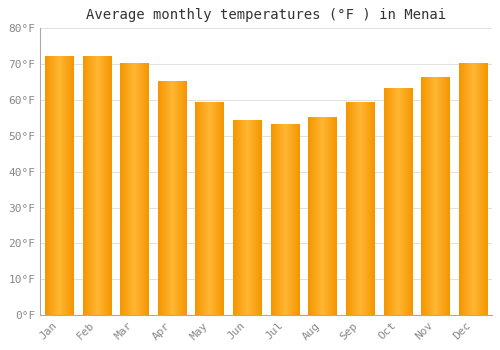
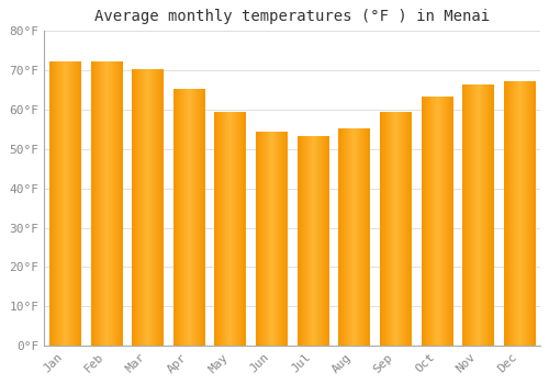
Dec: 70°F -> 67°F
